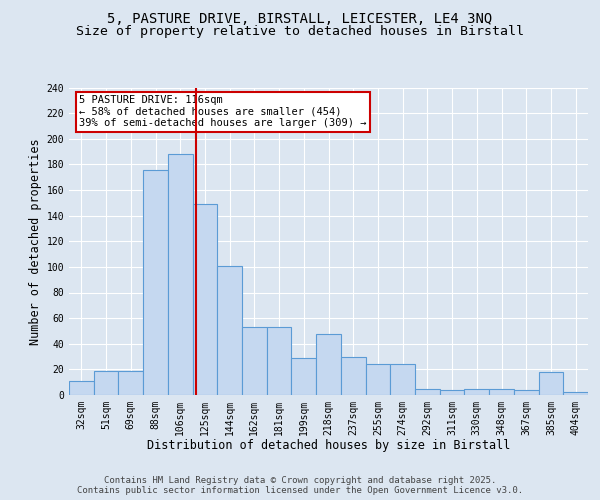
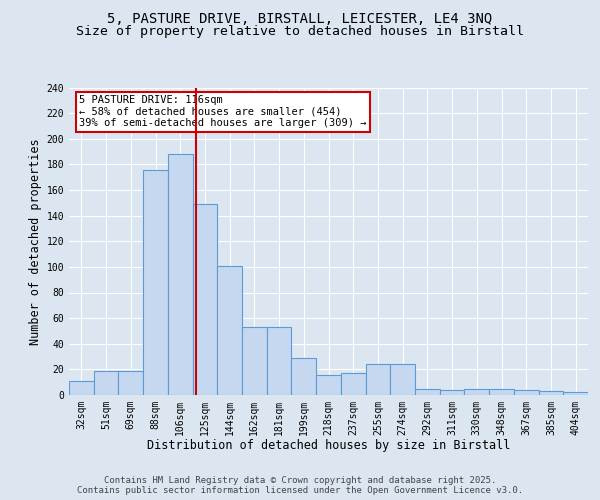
218sqm: 48 -> 16
237sqm: 30 -> 17
385sqm: 18 -> 3
